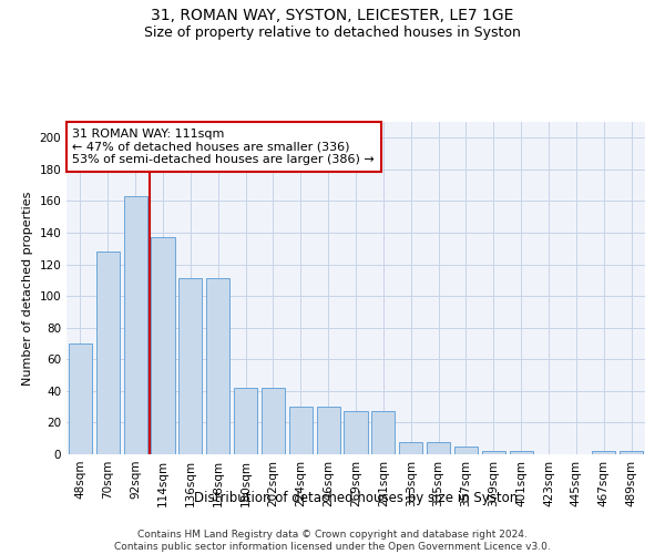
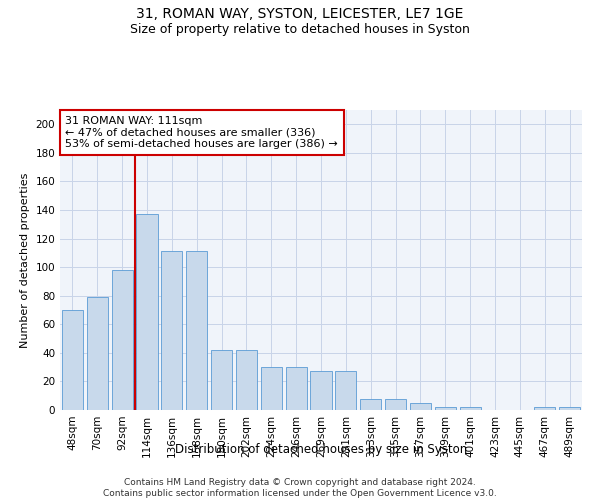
70sqm: 128 -> 79
92sqm: 163 -> 98
